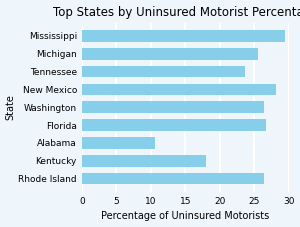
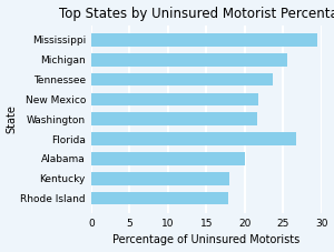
New Mexico: 28.2 -> 21.8
Washington: 26.4 -> 21.7
Alabama: 10.6 -> 20.1
Rhode Island: 26.4 -> 17.9
